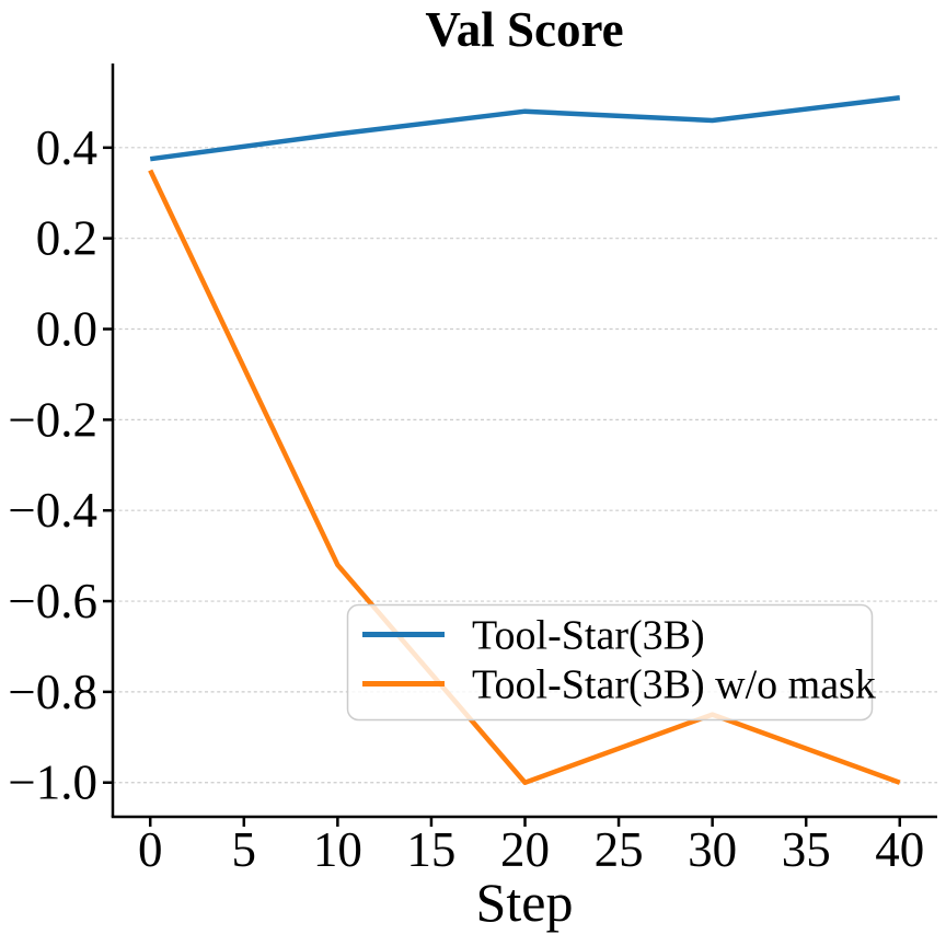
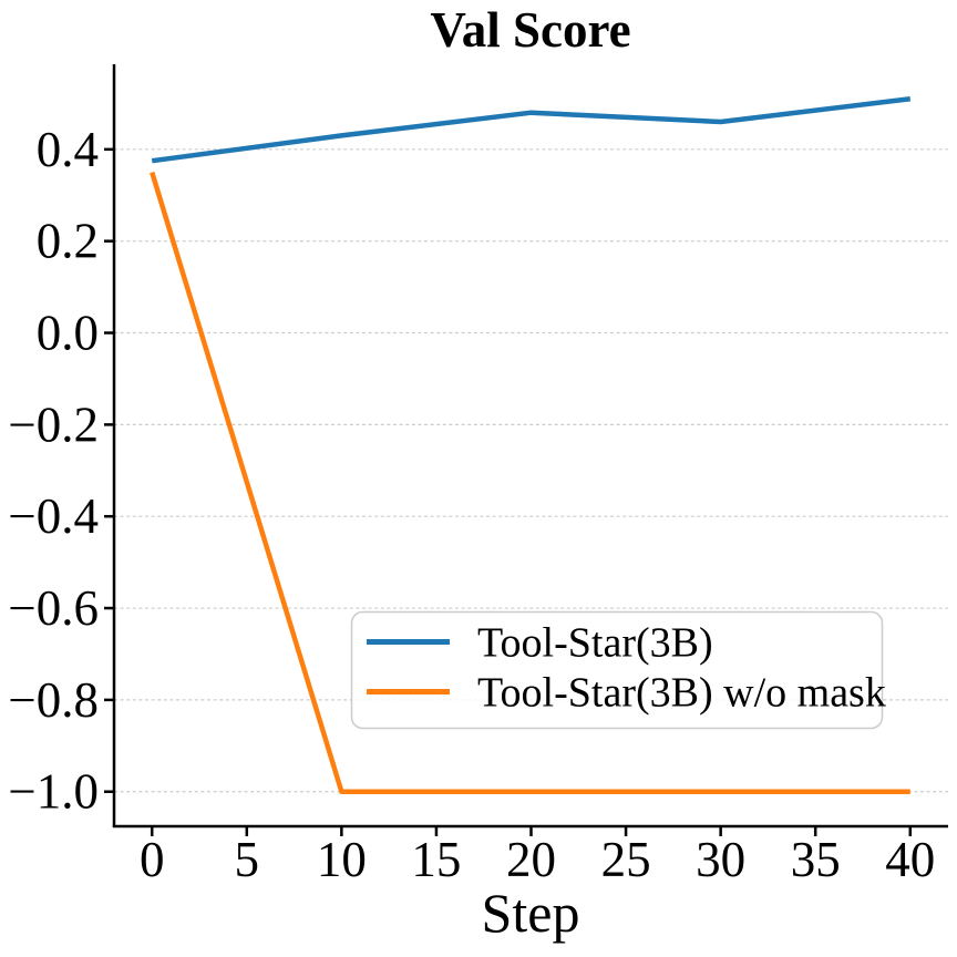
Tool-Star(3B) w/o mask/10: -0.52 -> -1.00
Tool-Star(3B) w/o mask/30: -0.85 -> -1.00
